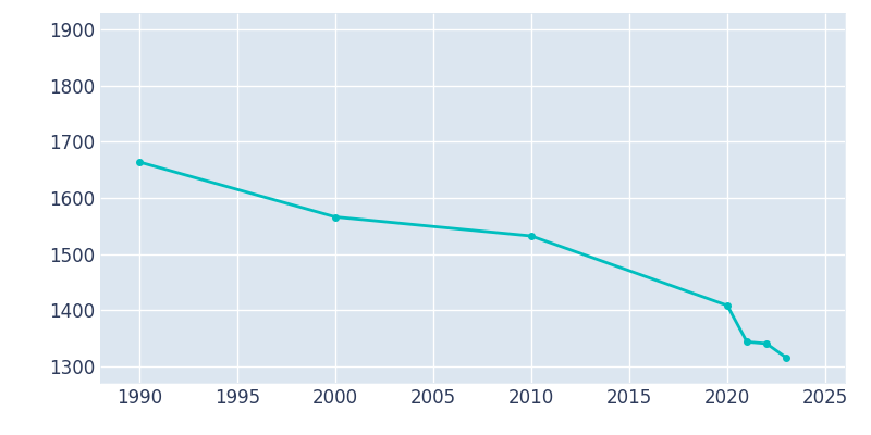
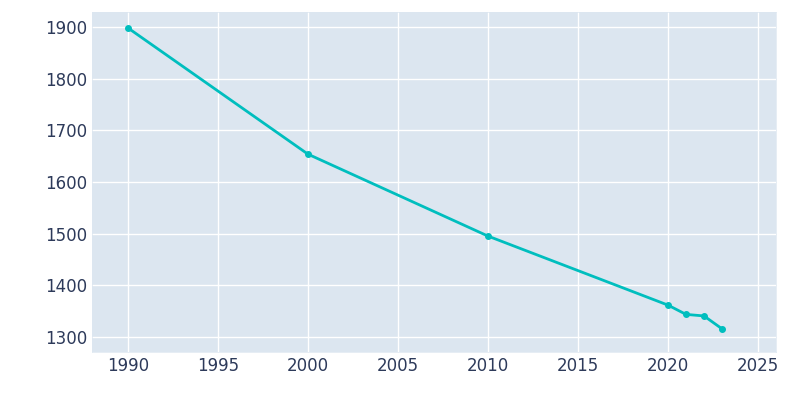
1990: 1664 -> 1899
2000: 1566 -> 1654
2010: 1532 -> 1495
2020: 1408 -> 1361
